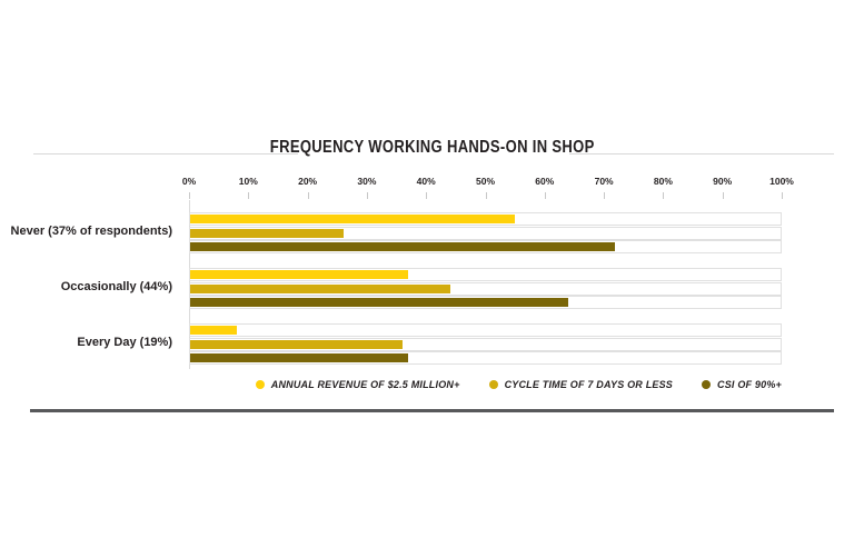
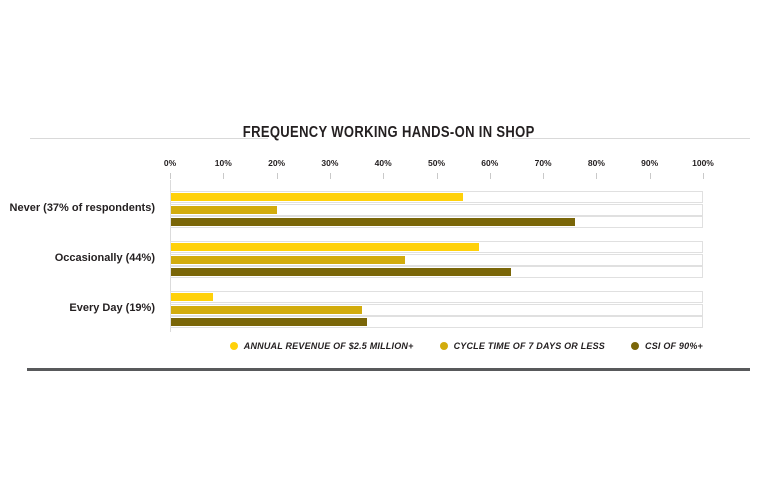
CYCLE TIME OF 7 DAYS OR LESS/Never (37% of respondents): 26% -> 20%
CSI OF 90%+/Never (37% of respondents): 72% -> 76%
ANNUAL REVENUE OF $2.5 MILLION+/Occasionally (44%): 37% -> 58%
